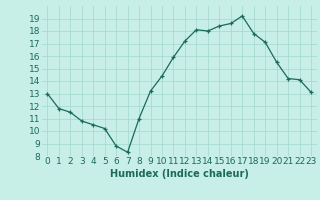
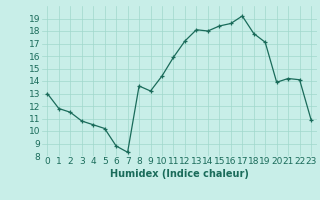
8: 11.0 -> 13.6
20: 15.5 -> 13.9
23: 13.1 -> 10.9
